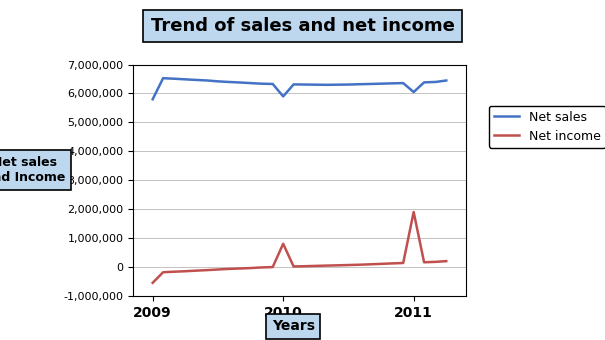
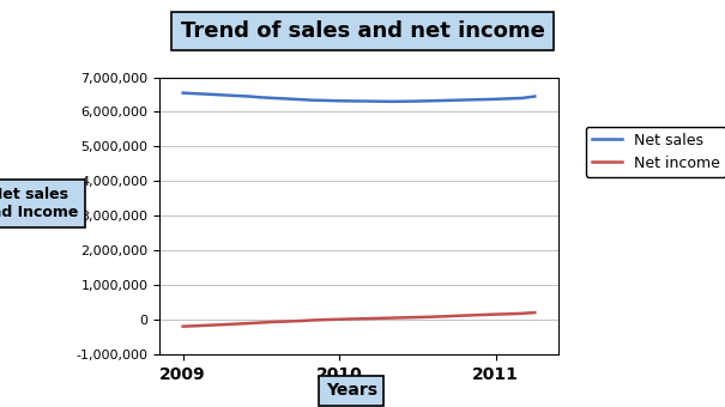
Net sales/2009: 5,800,000 -> 6,550,000
Net income/2009: -550,000 -> -200,000
Net sales/2010: 5,900,000 -> 6,320,000
Net income/2010: 800,000 -> 0
Net sales/2011: 6,050,000 -> 6,370,000
Net income/2011: 1,900,000 -> 150,000
